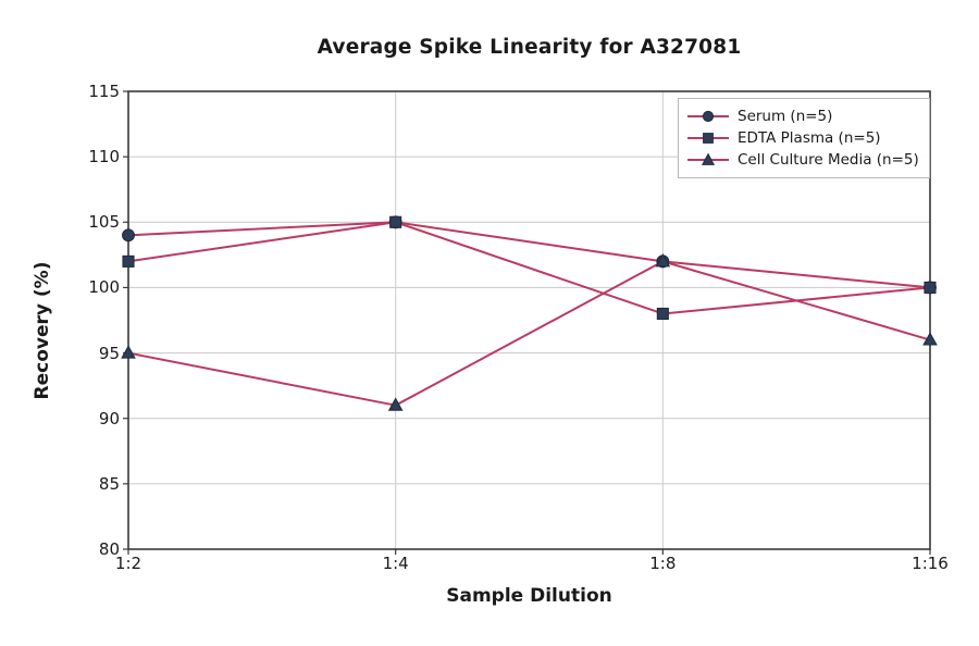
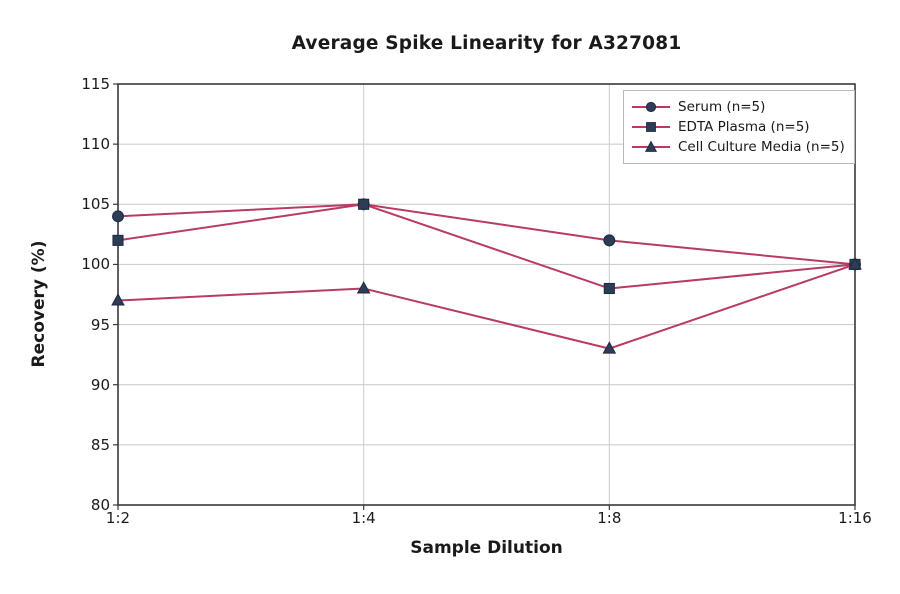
Cell Culture Media (n=5)/1:2: 95 -> 97
Cell Culture Media (n=5)/1:4: 91 -> 98
Cell Culture Media (n=5)/1:8: 102 -> 93
Cell Culture Media (n=5)/1:16: 96 -> 100
